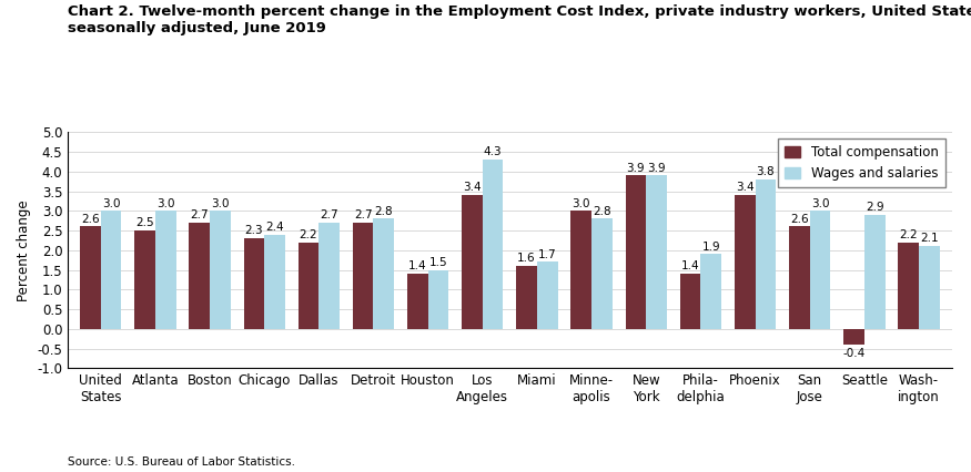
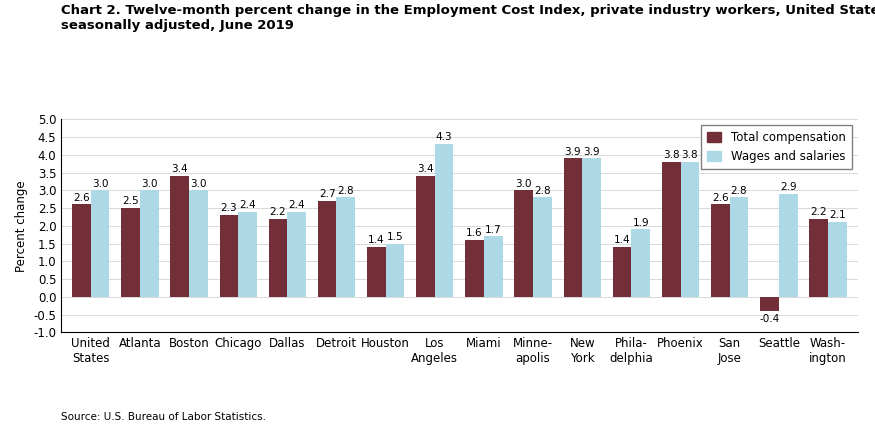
Total compensation/Boston: 2.7 -> 3.4
Wages and salaries/Dallas: 2.7 -> 2.4
Total compensation/Phoenix: 3.4 -> 3.8
Wages and salaries/San Jose: 3.0 -> 2.8
